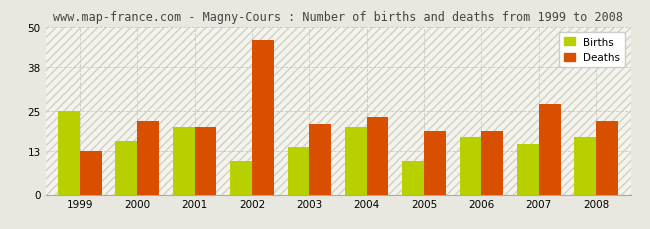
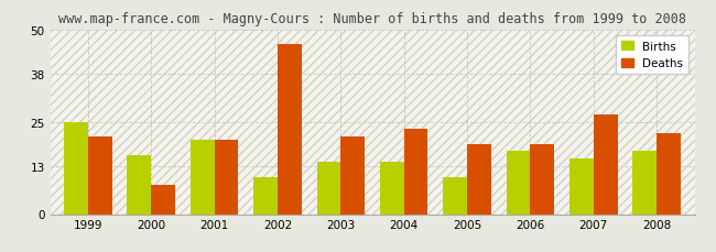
Deaths/1999: 13 -> 21
Deaths/2000: 22 -> 8
Births/2004: 20 -> 14
